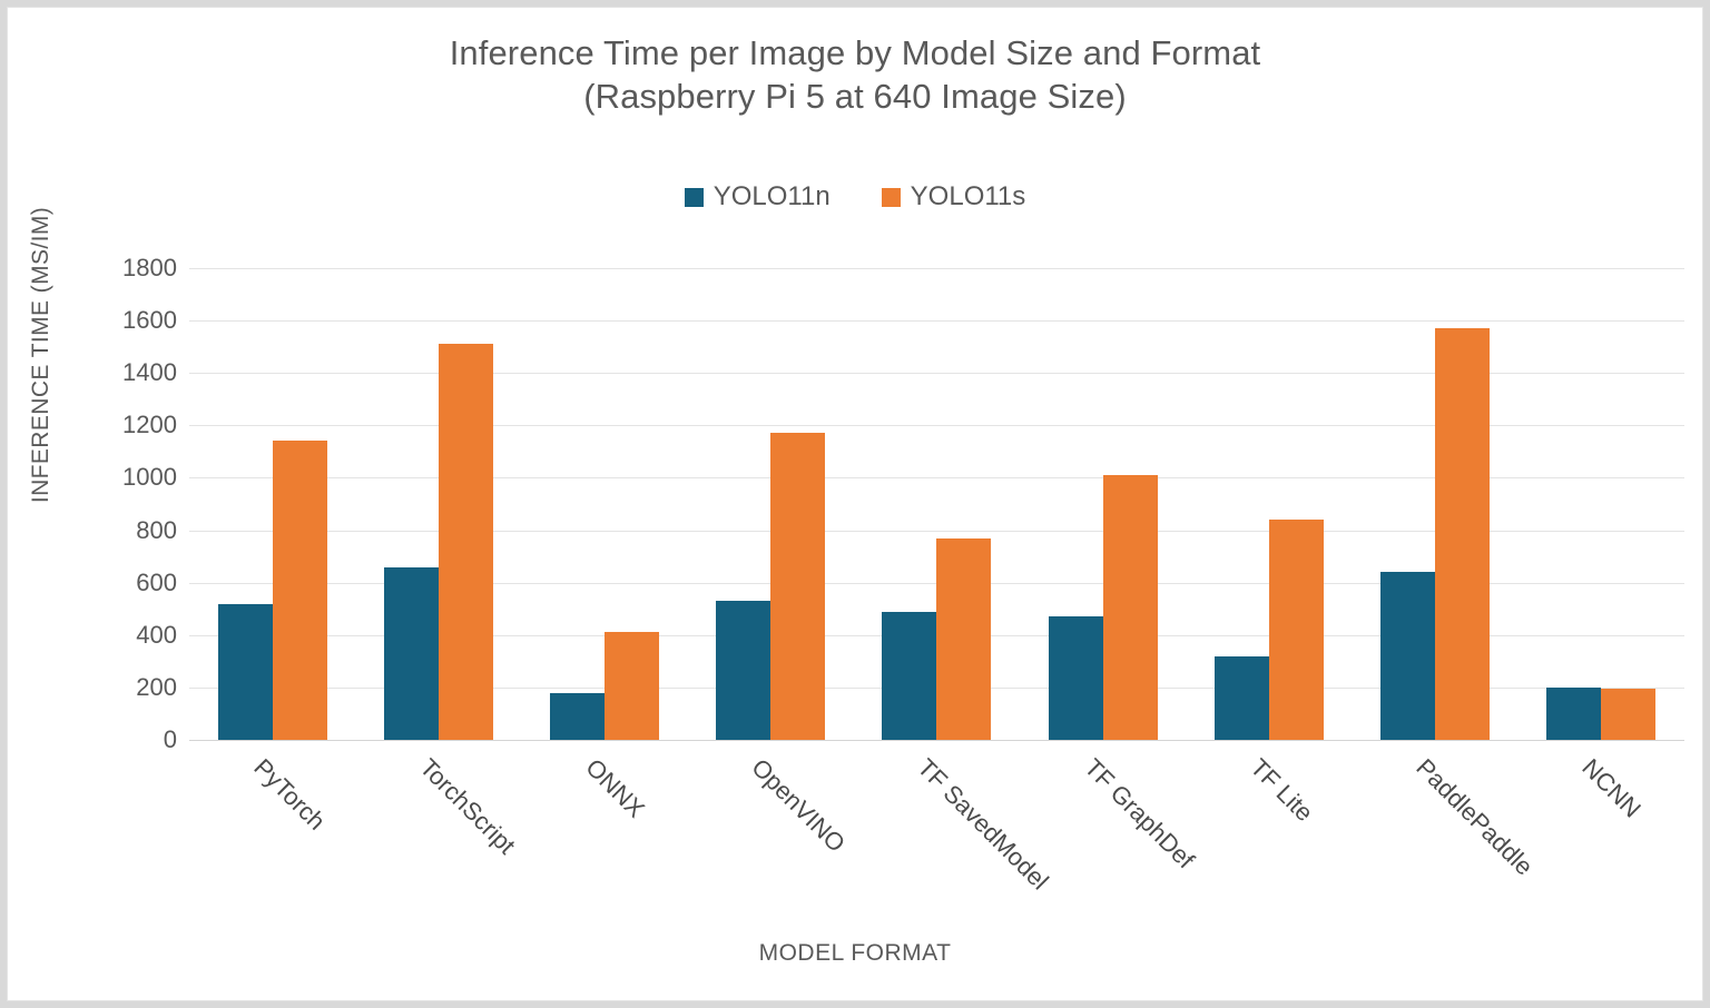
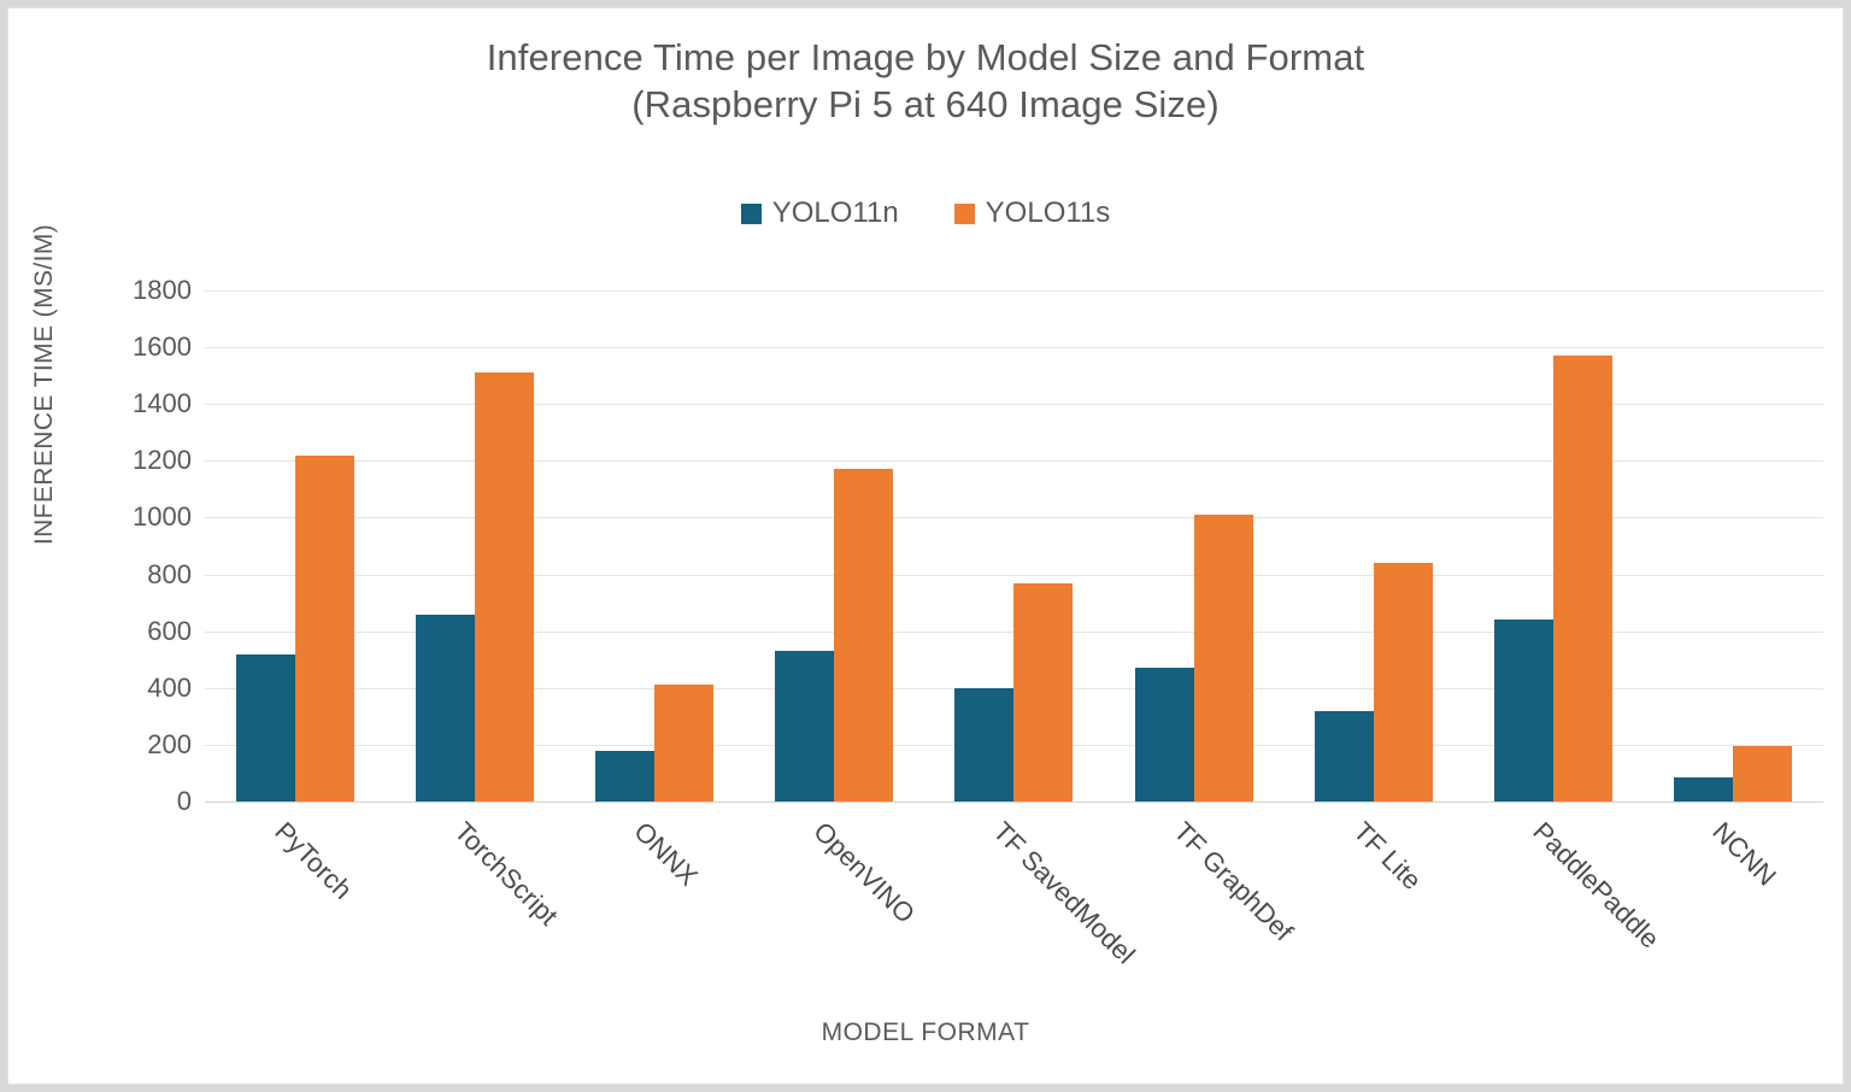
YOLO11s/PyTorch: 1140 -> 1220
YOLO11n/TF SavedModel: 490 -> 400
YOLO11n/NCNN: 200 -> 80
